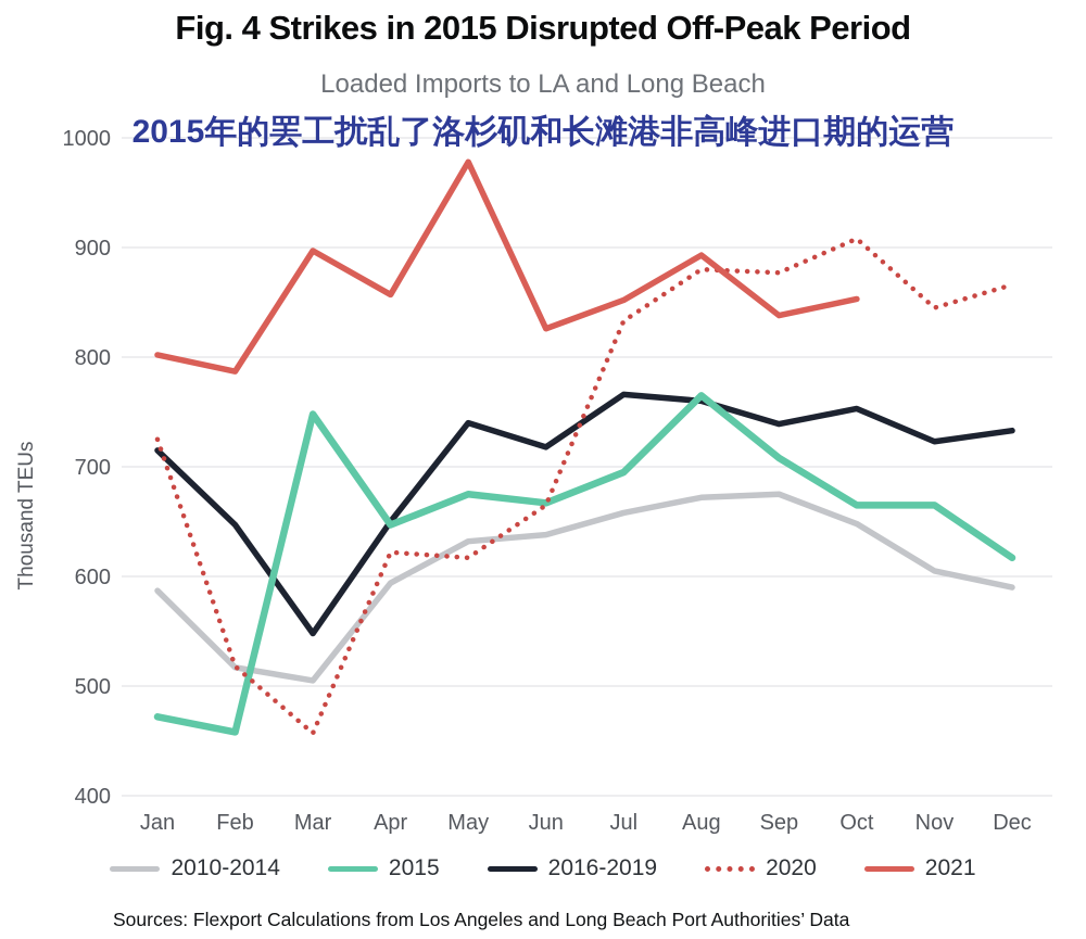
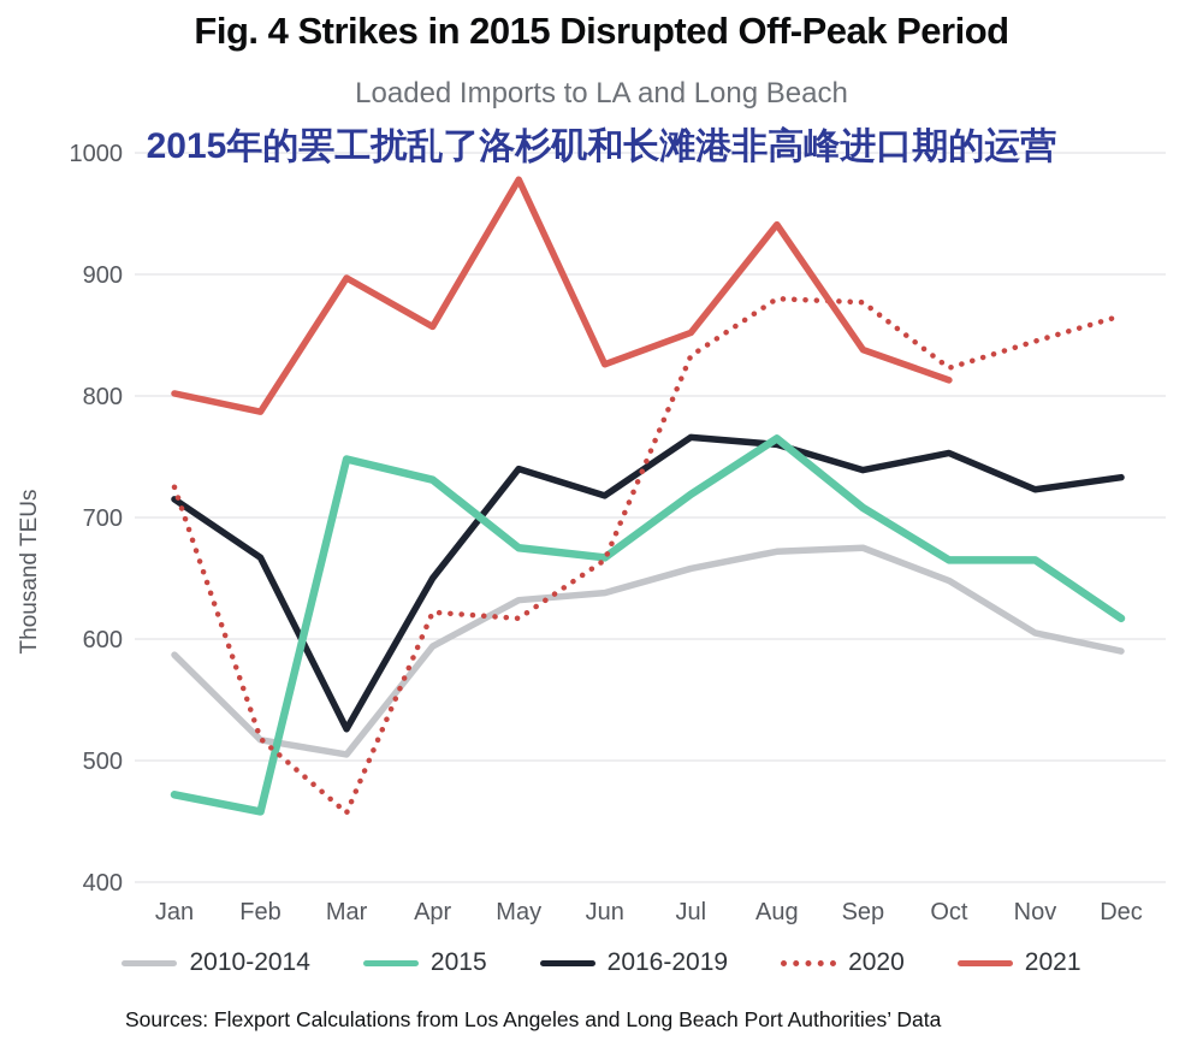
2016-2019/Feb: 647 -> 667
2016-2019/Mar: 548 -> 526
2015/Apr: 647 -> 731
2015/Jul: 695 -> 719
2021/Aug: 893 -> 941
2020/Oct: 908 -> 823
2021/Oct: 853 -> 813
